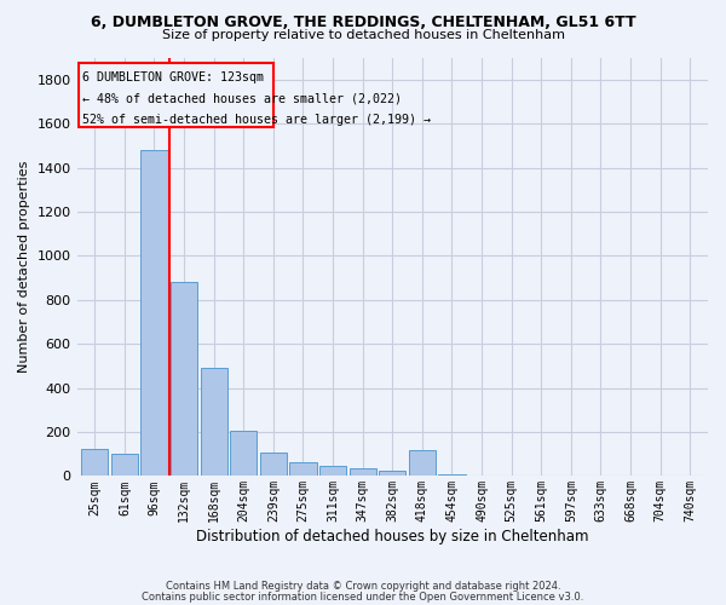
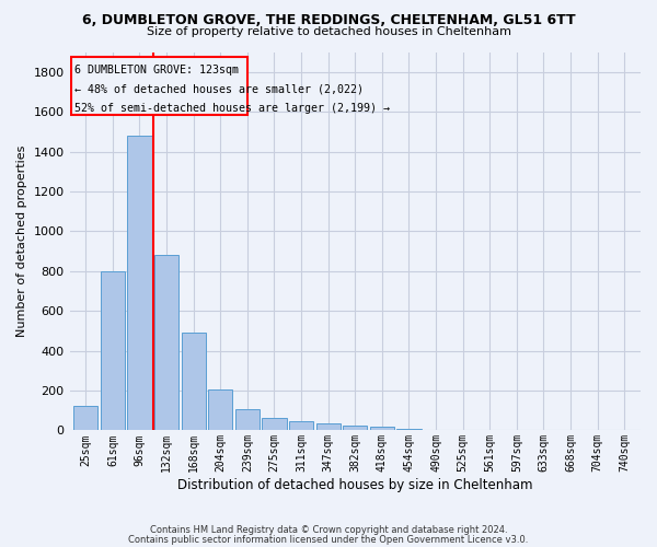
61sqm: 100 -> 800
418sqm: 120 -> 20
